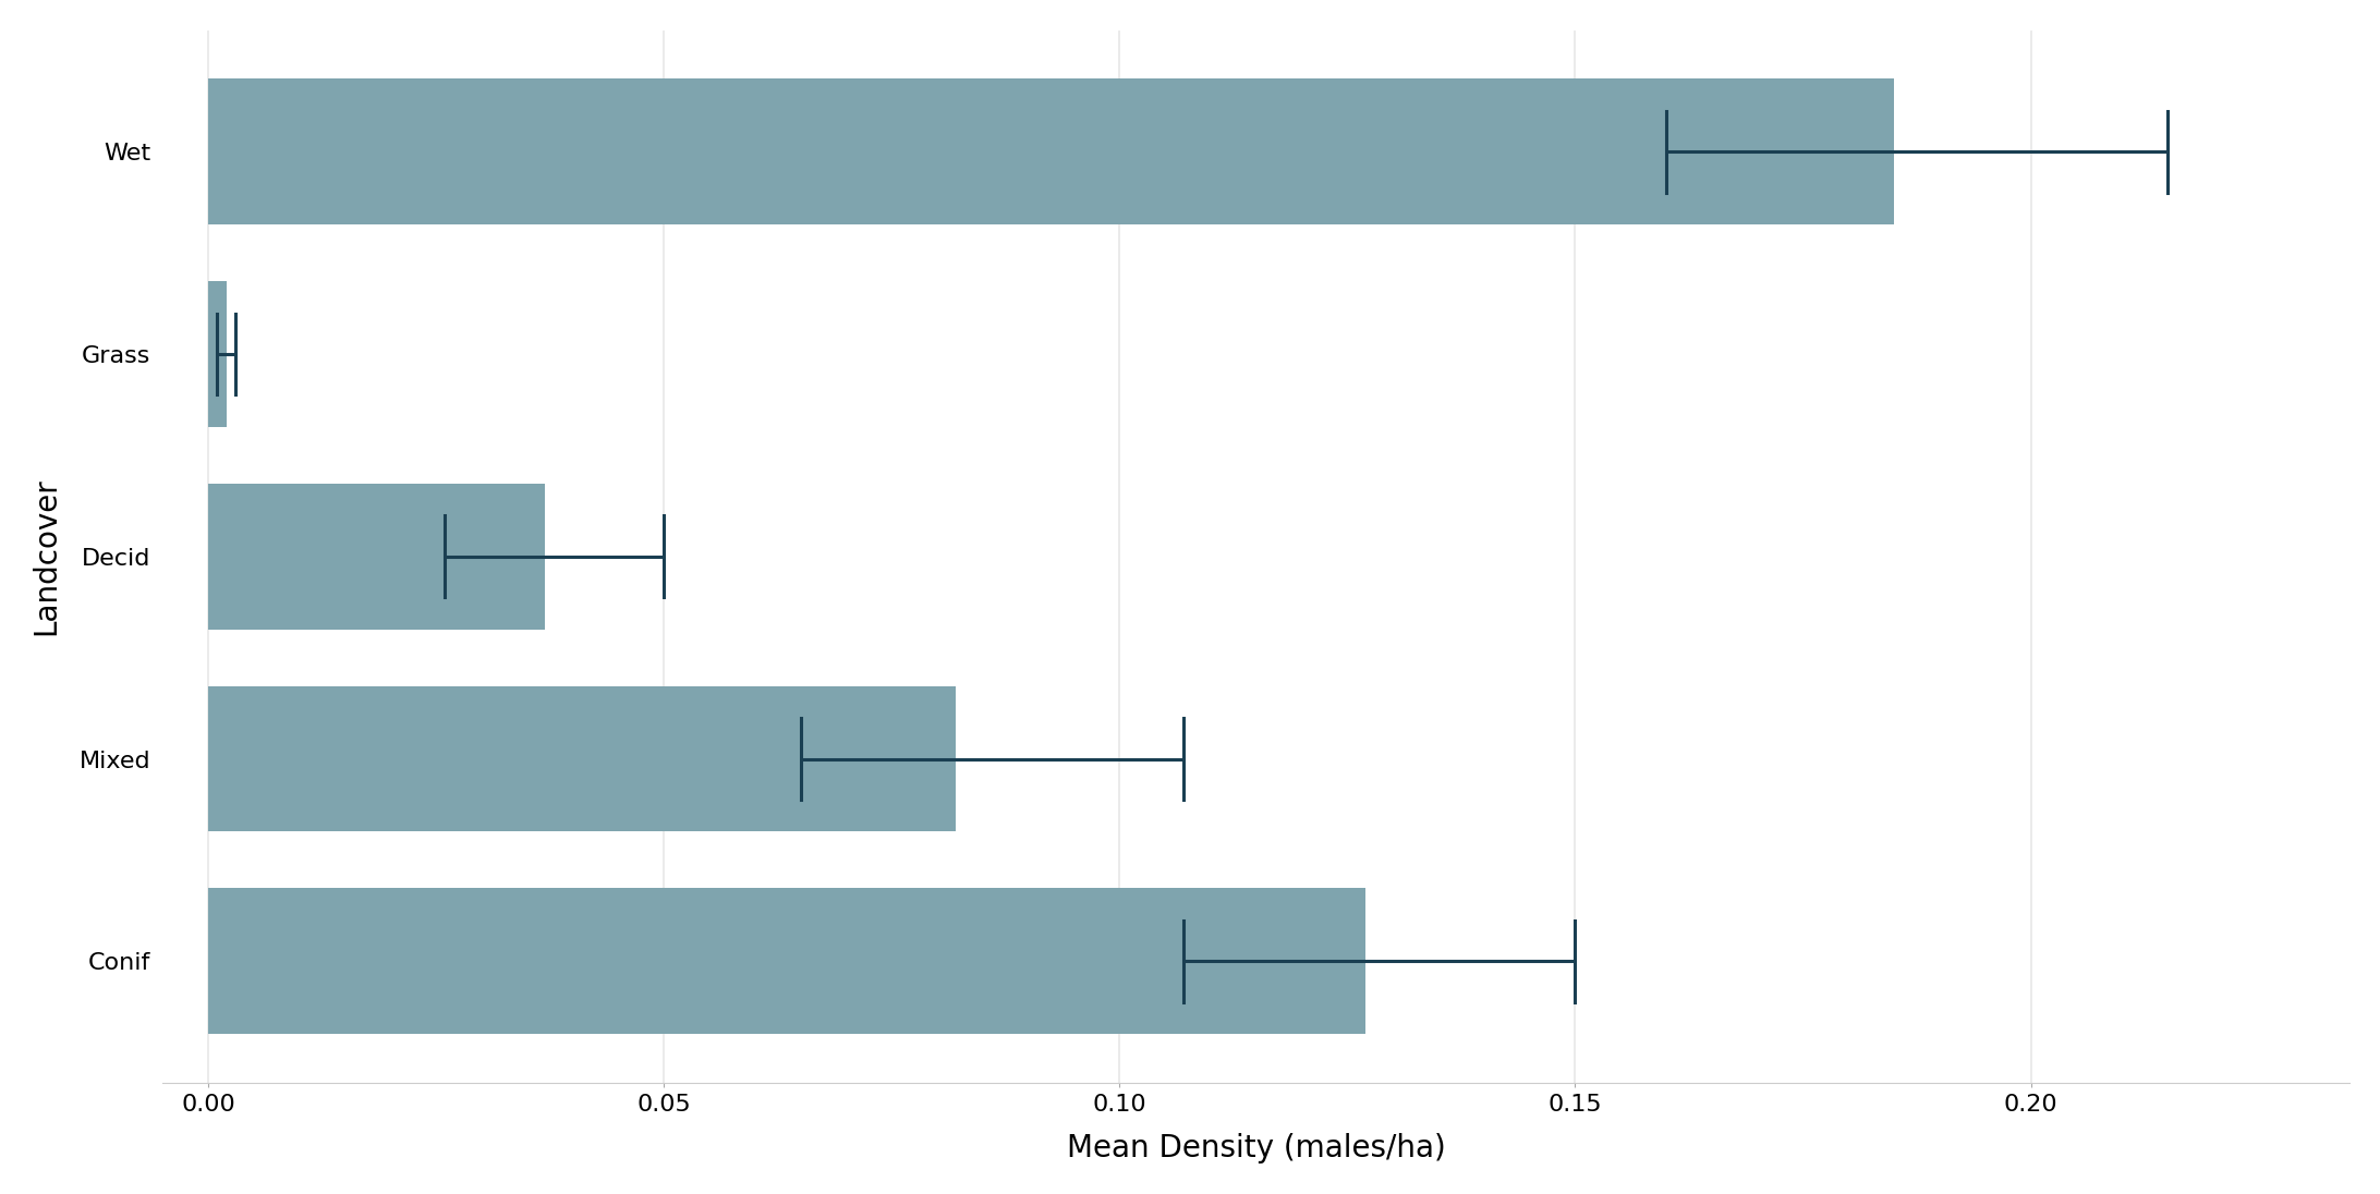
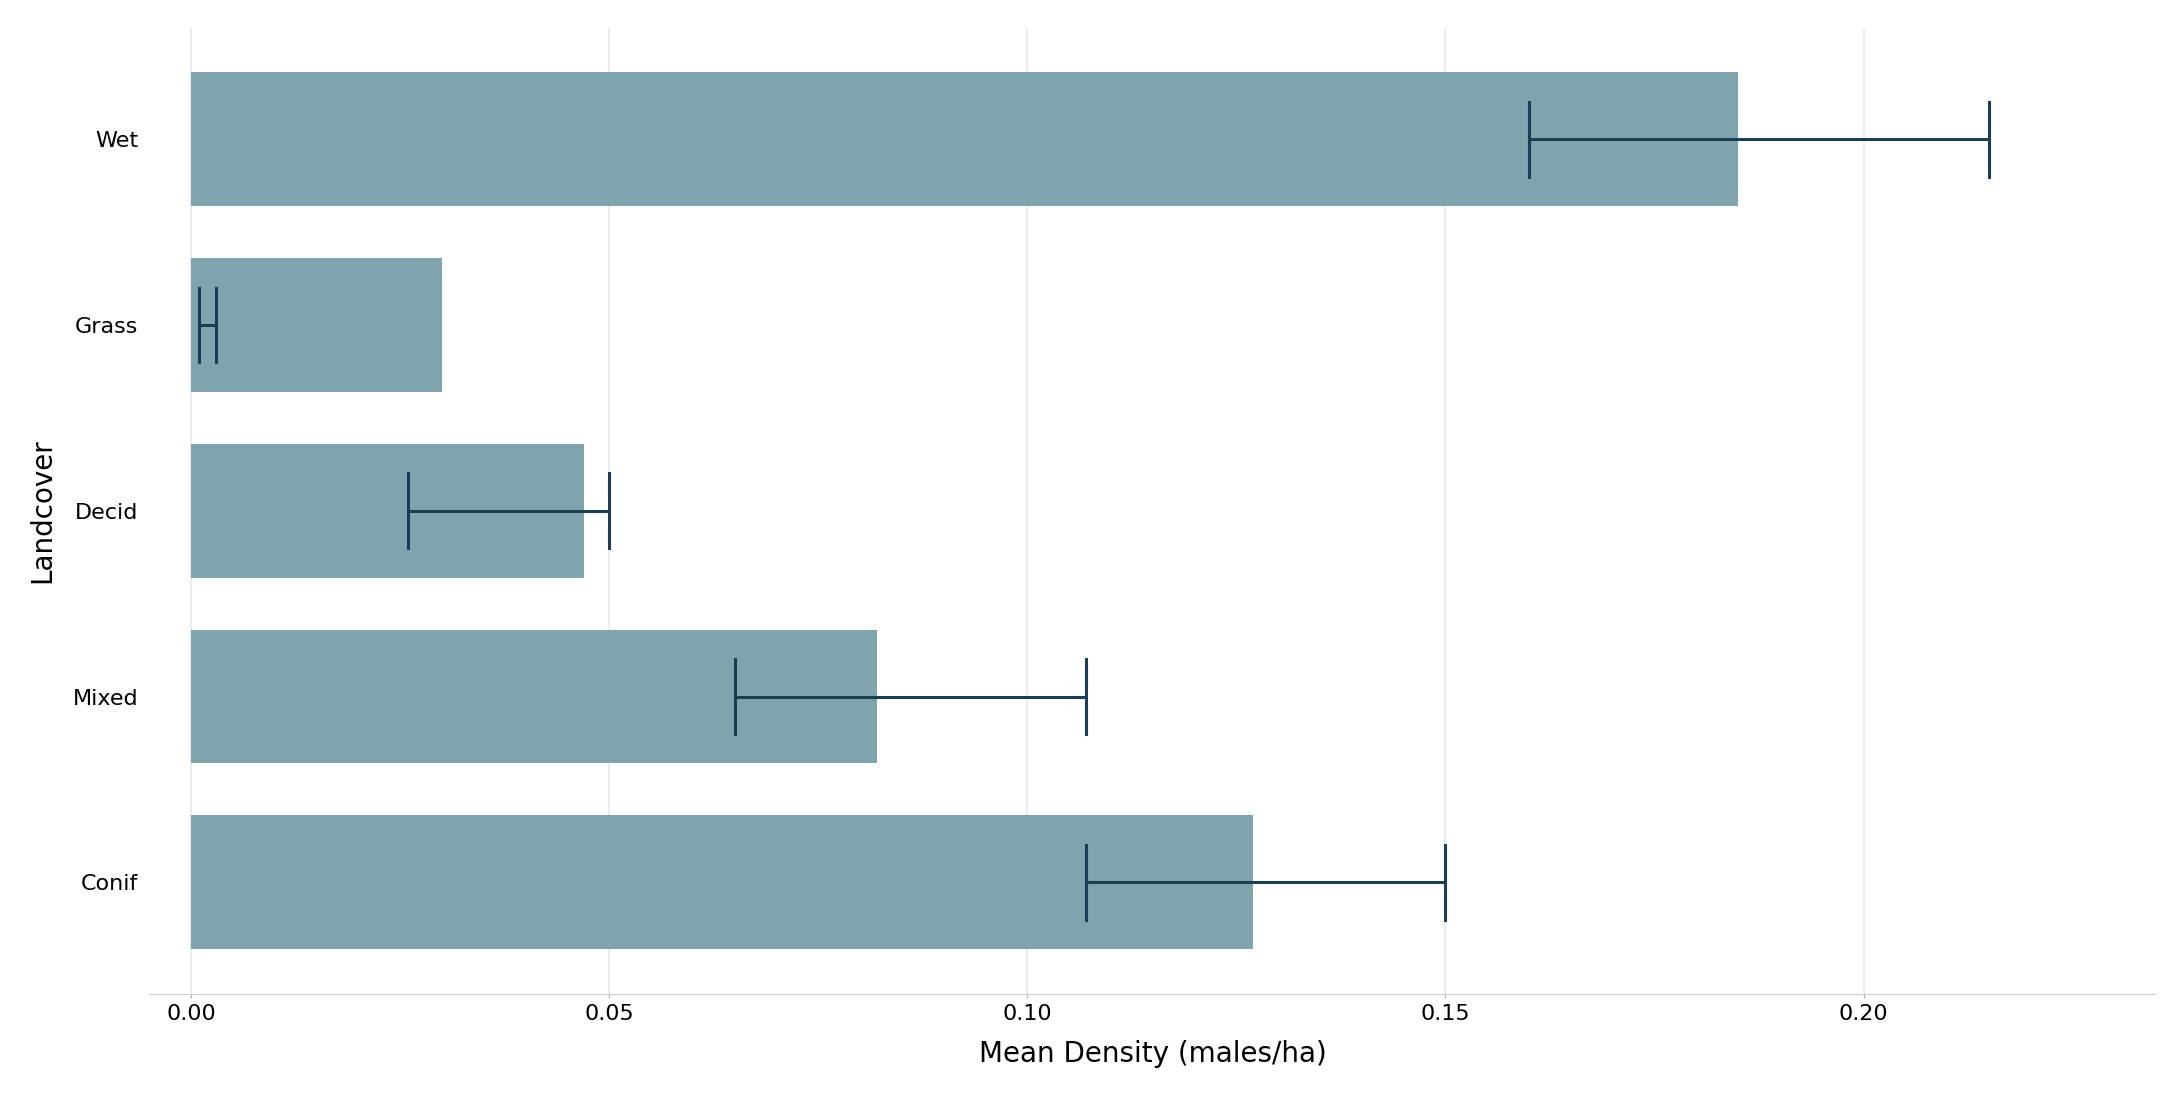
Grass: 0.002 -> 0.030
Decid: 0.037 -> 0.047
